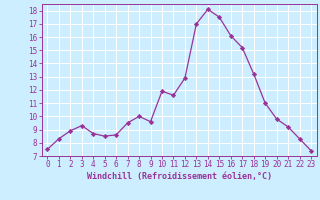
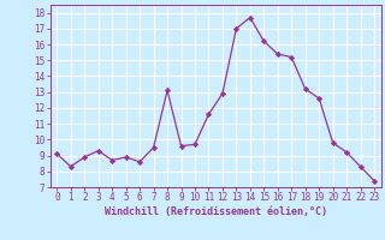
0: 7.5 -> 9.1
5: 8.5 -> 8.9
8: 10.0 -> 13.1
10: 11.9 -> 9.7
14: 18.1 -> 17.7
15: 17.5 -> 16.2
16: 16.1 -> 15.4
19: 11.0 -> 12.6
